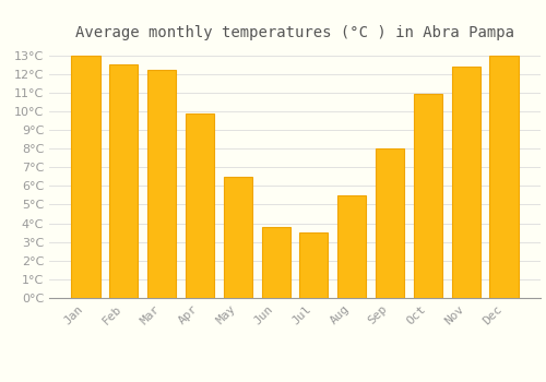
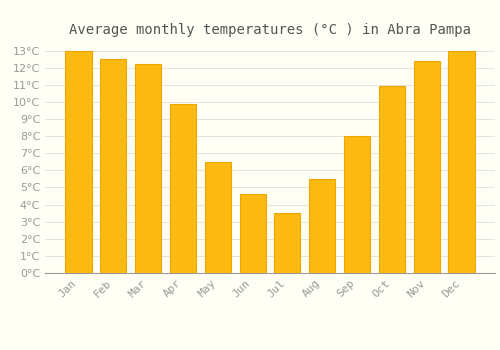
Jun: 3.8°C -> 4.6°C
